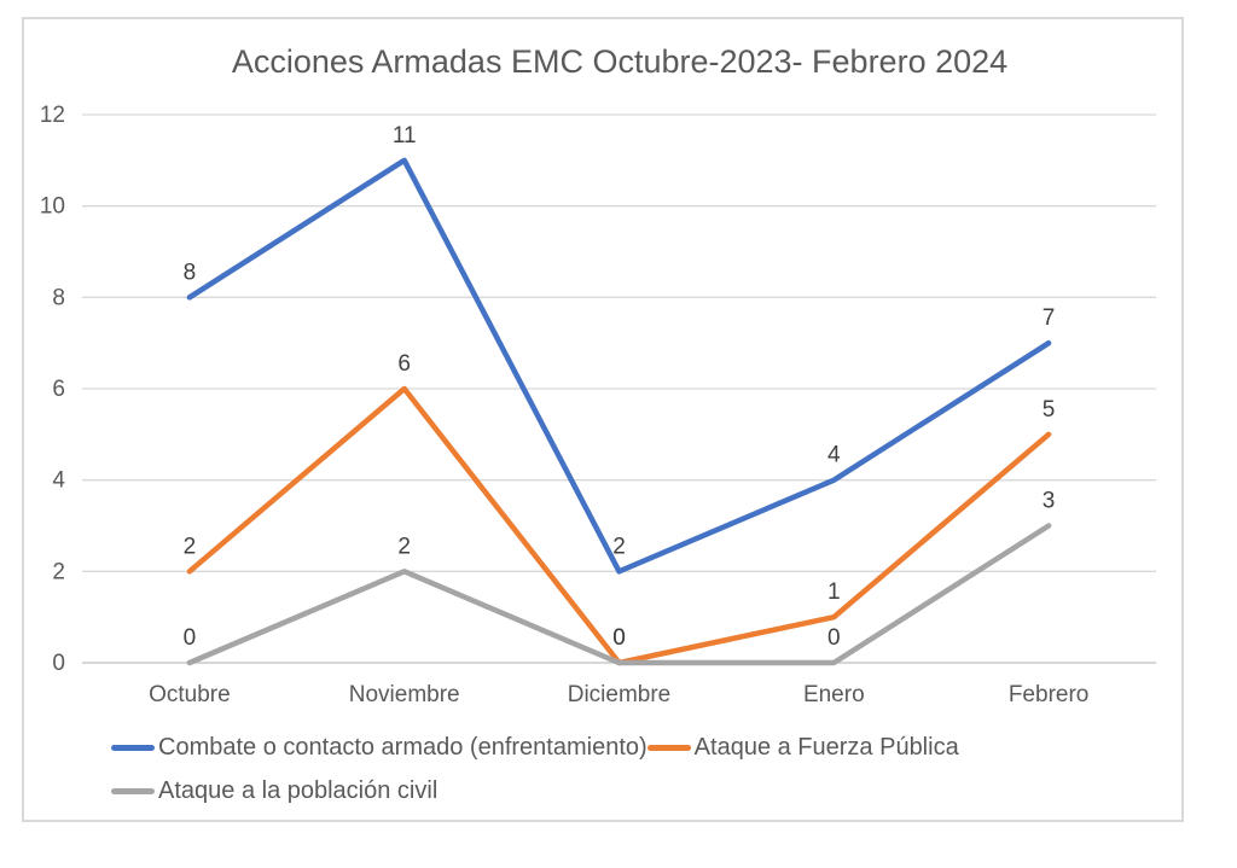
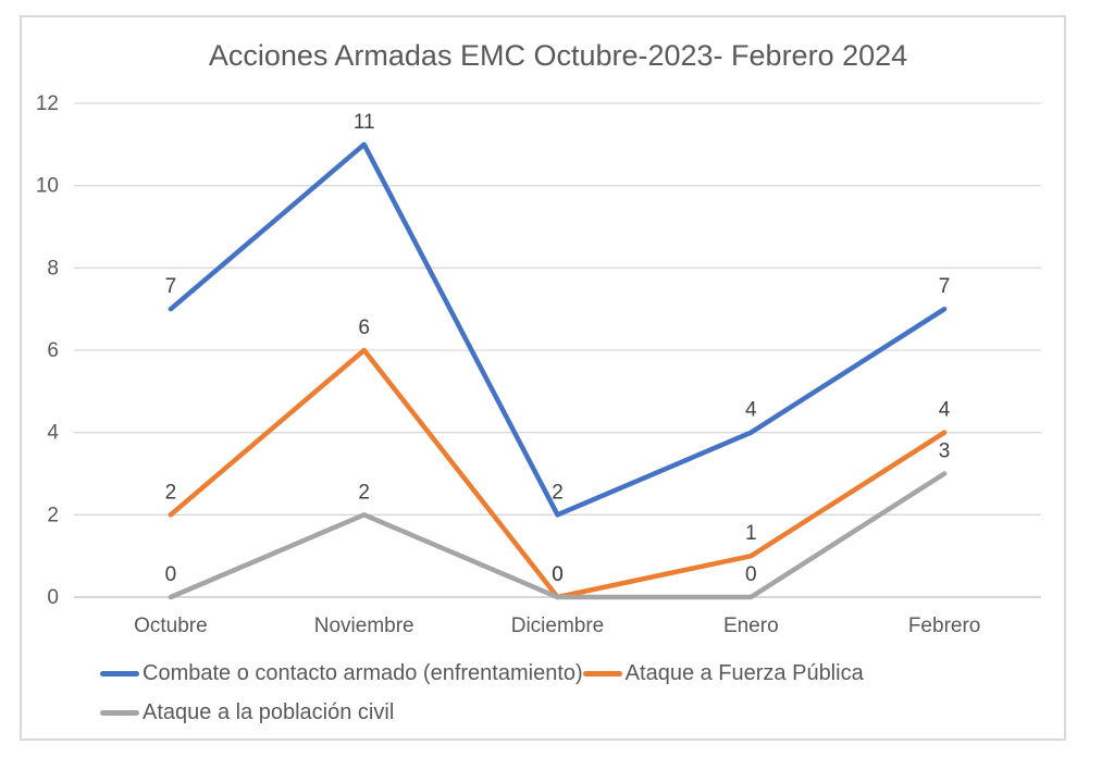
Combate o contacto armado (enfrentamiento)/Octubre: 8 -> 7
Ataque a Fuerza Pública/Febrero: 5 -> 4
